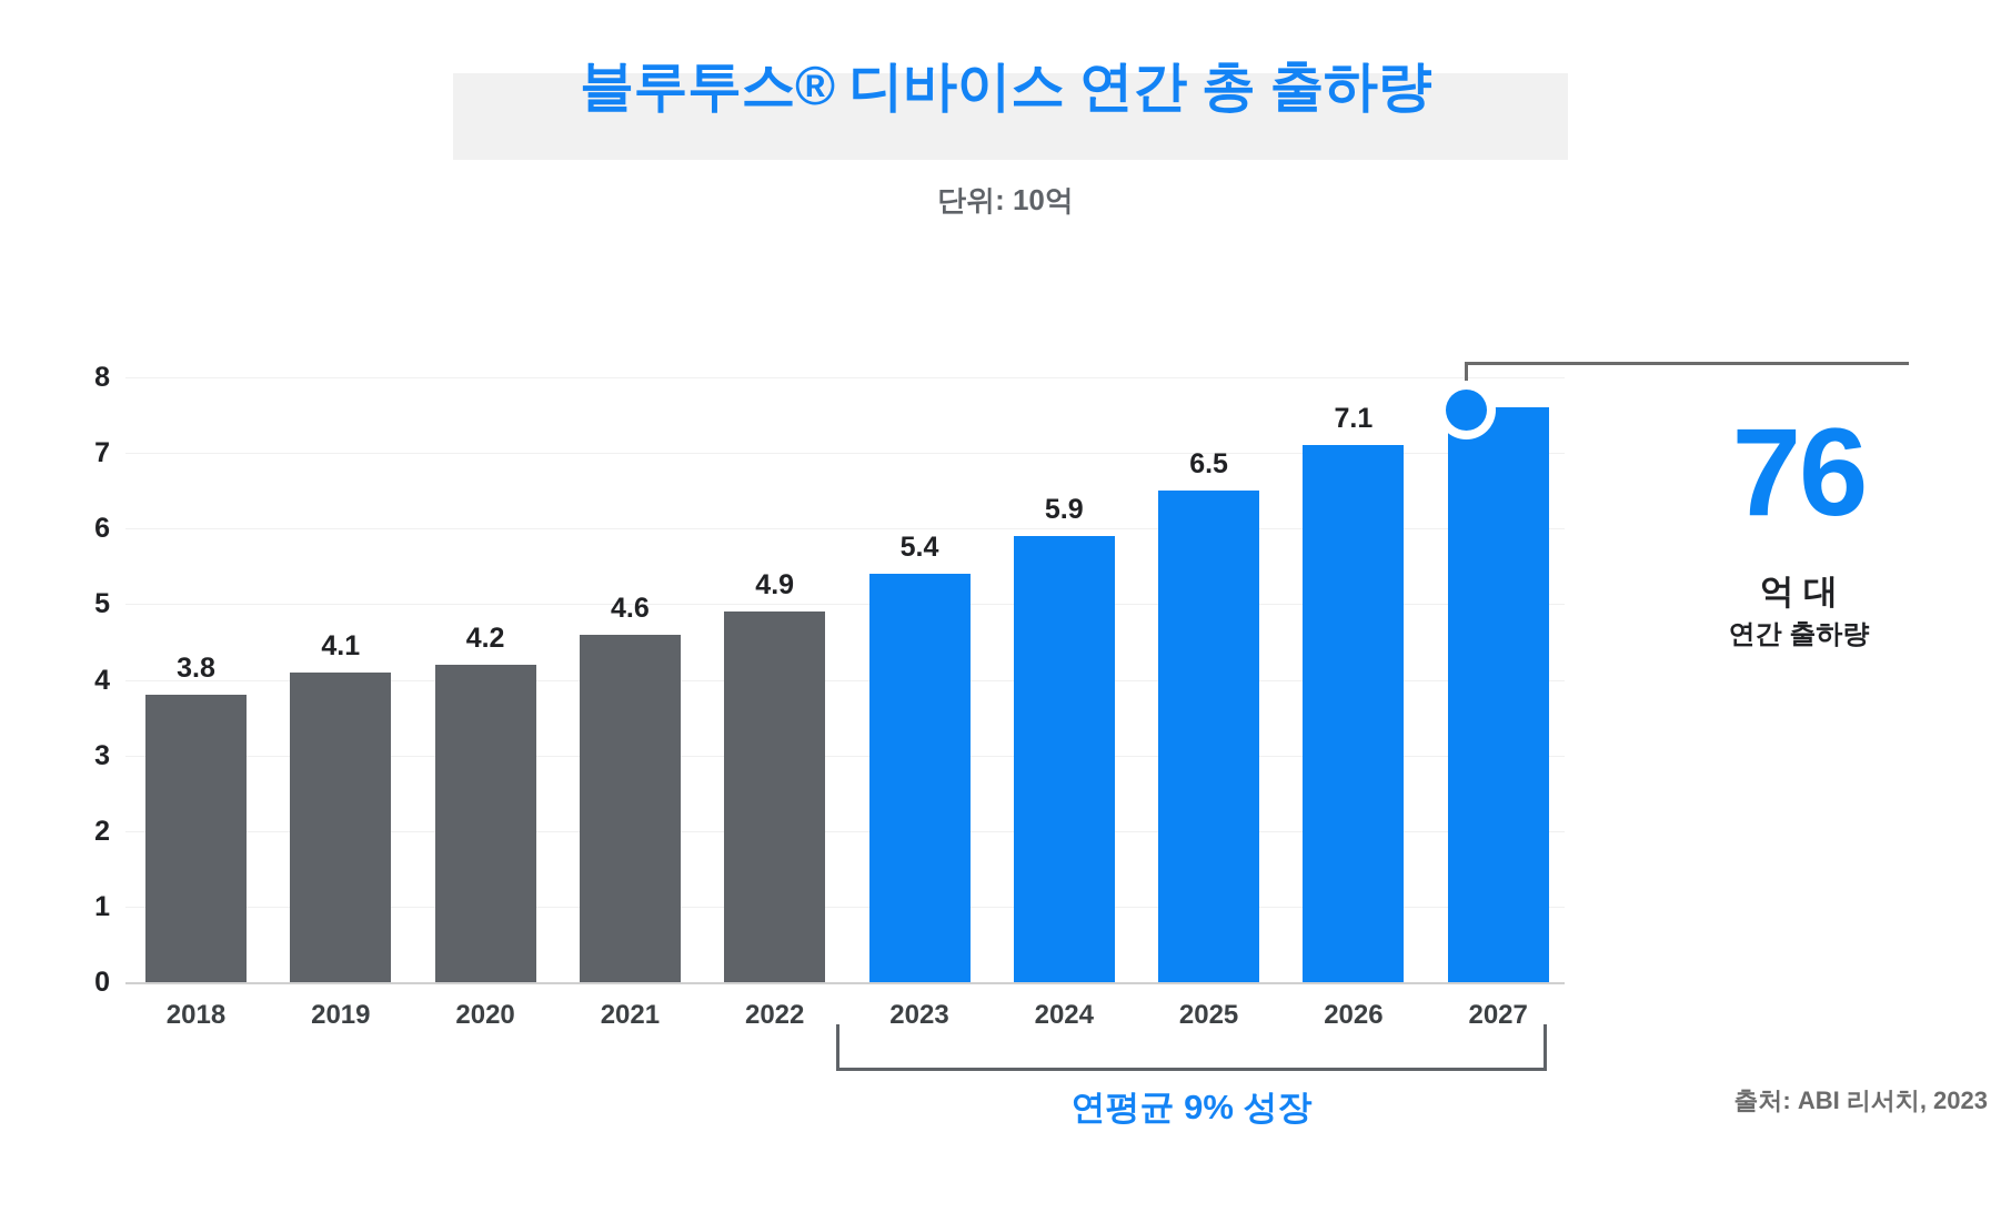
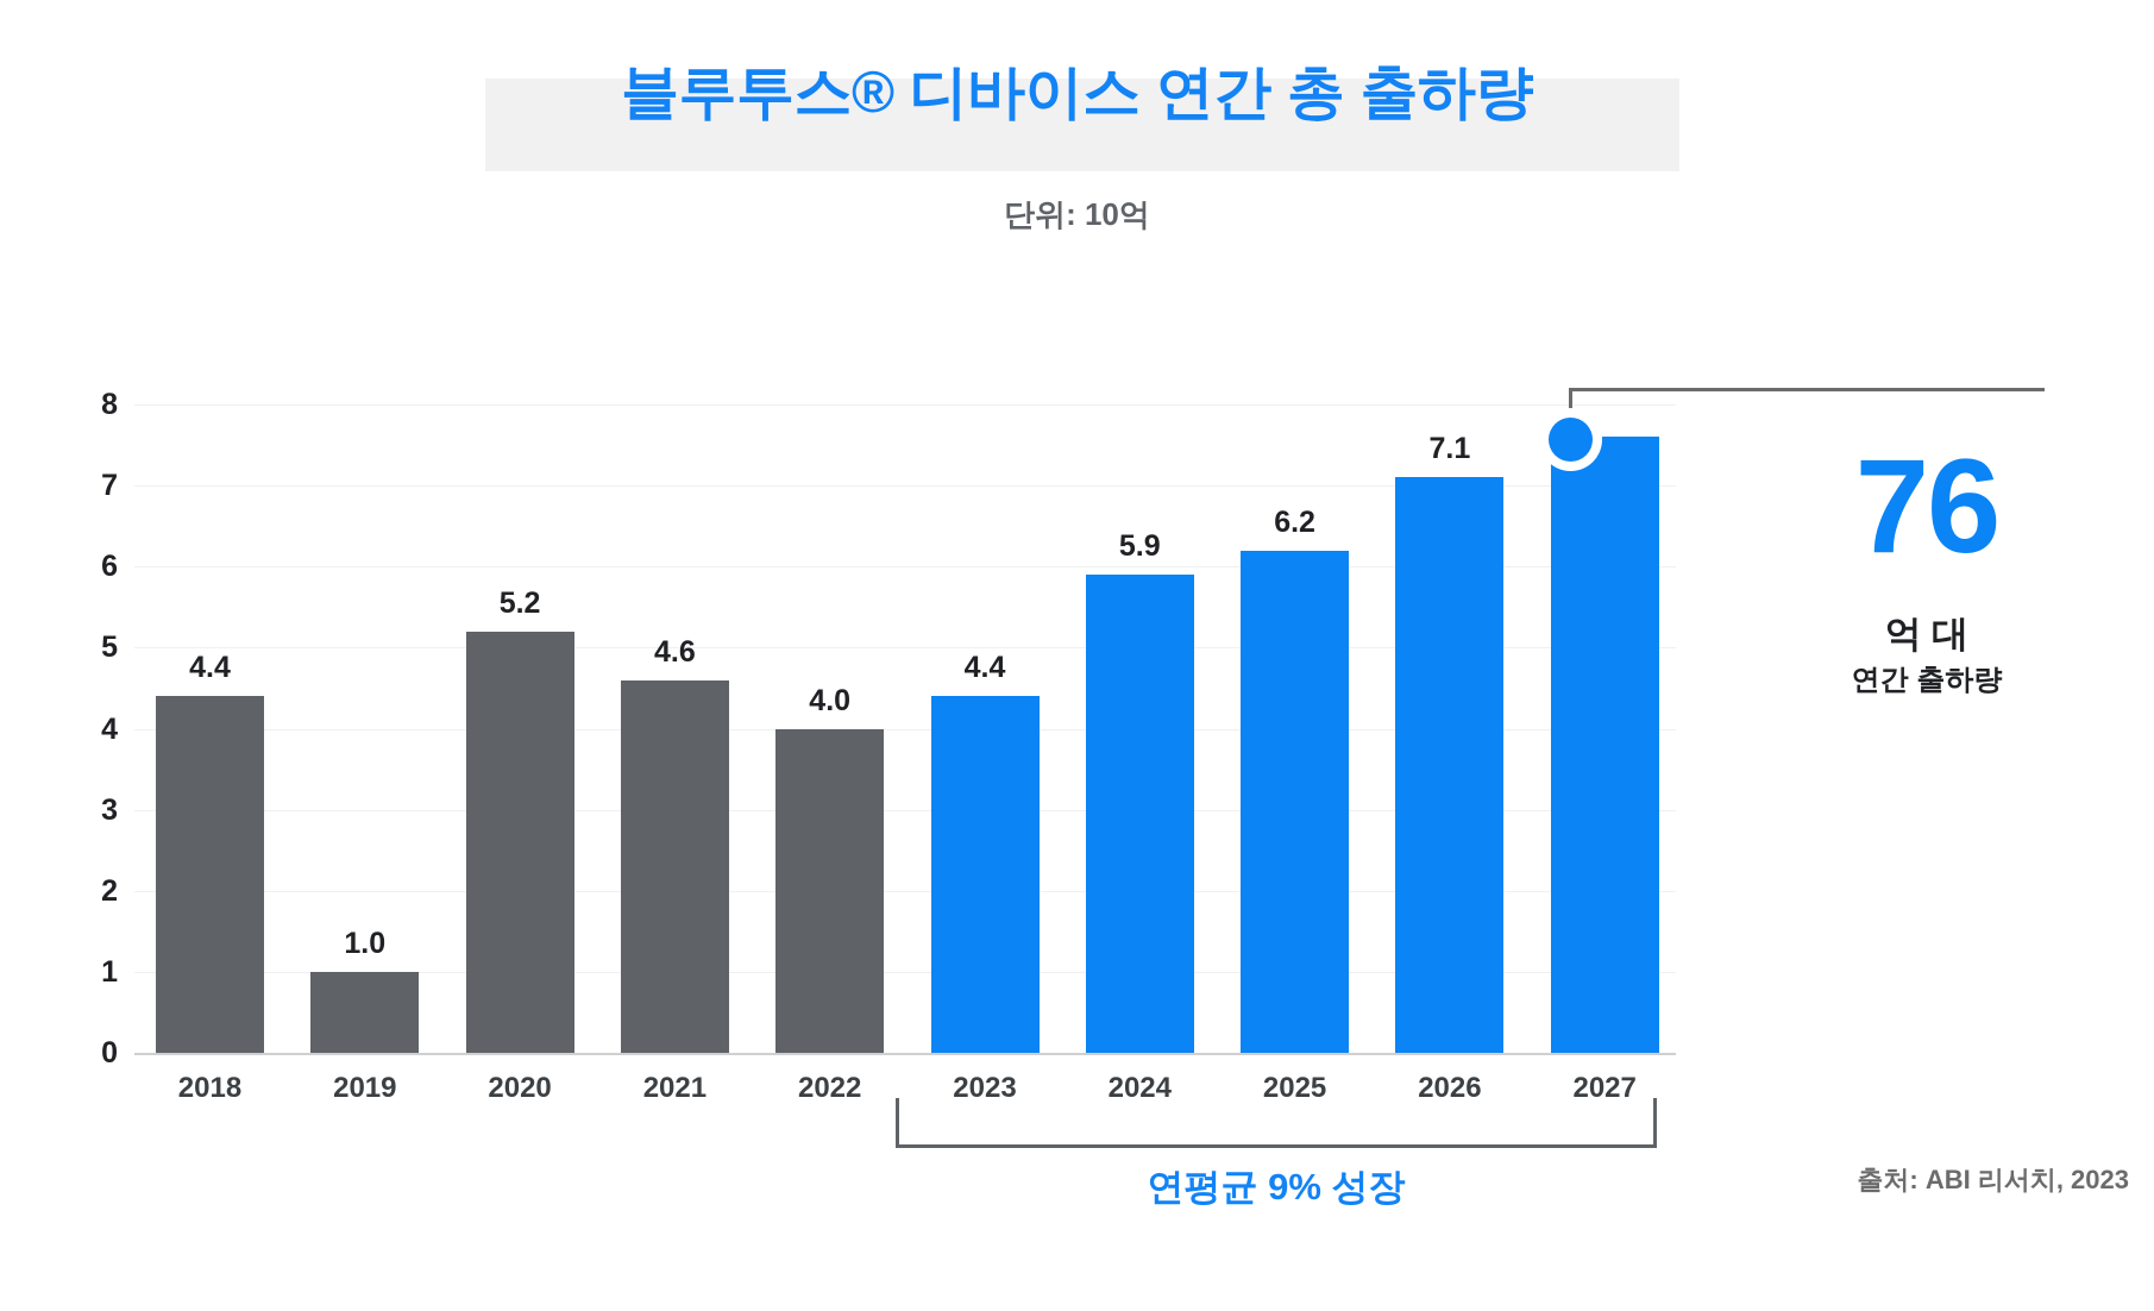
2018: 3.8 -> 4.4
2019: 4.1 -> 1.0
2020: 4.2 -> 5.2
2022: 4.9 -> 4.0
2023: 5.4 -> 4.4
2025: 6.5 -> 6.2
